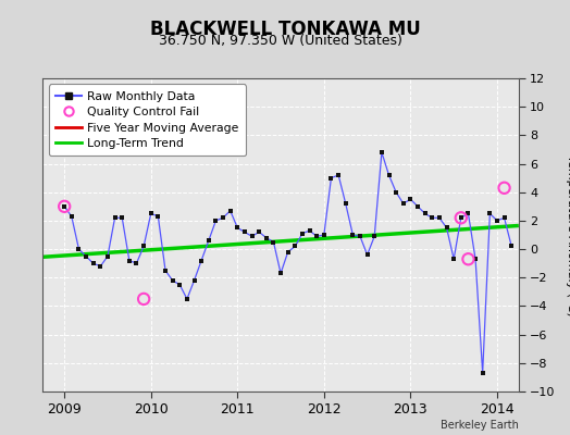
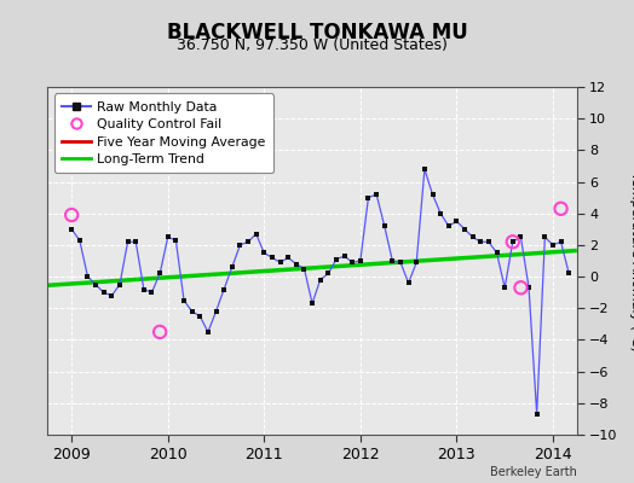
Quality Control Fail/2009: 3.0 -> 3.9
